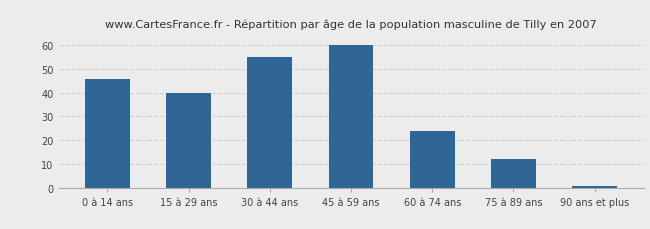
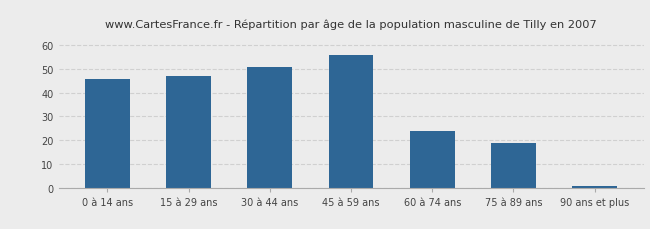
15 à 29 ans: 40.0 -> 47.0
30 à 44 ans: 55.0 -> 51.0
45 à 59 ans: 60.0 -> 56.0
75 à 89 ans: 12.0 -> 19.0
